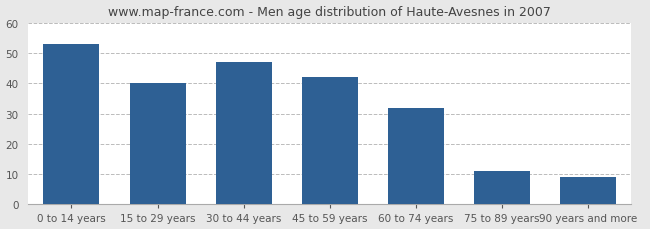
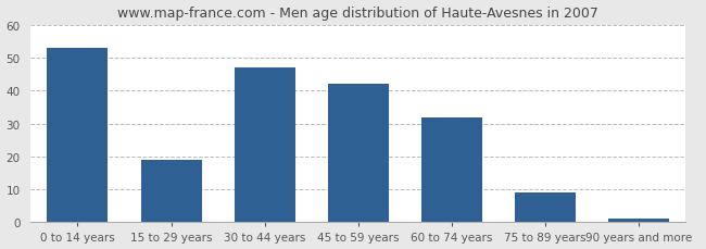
15 to 29 years: 40 -> 19
75 to 89 years: 11 -> 9
90 years and more: 9 -> 1
